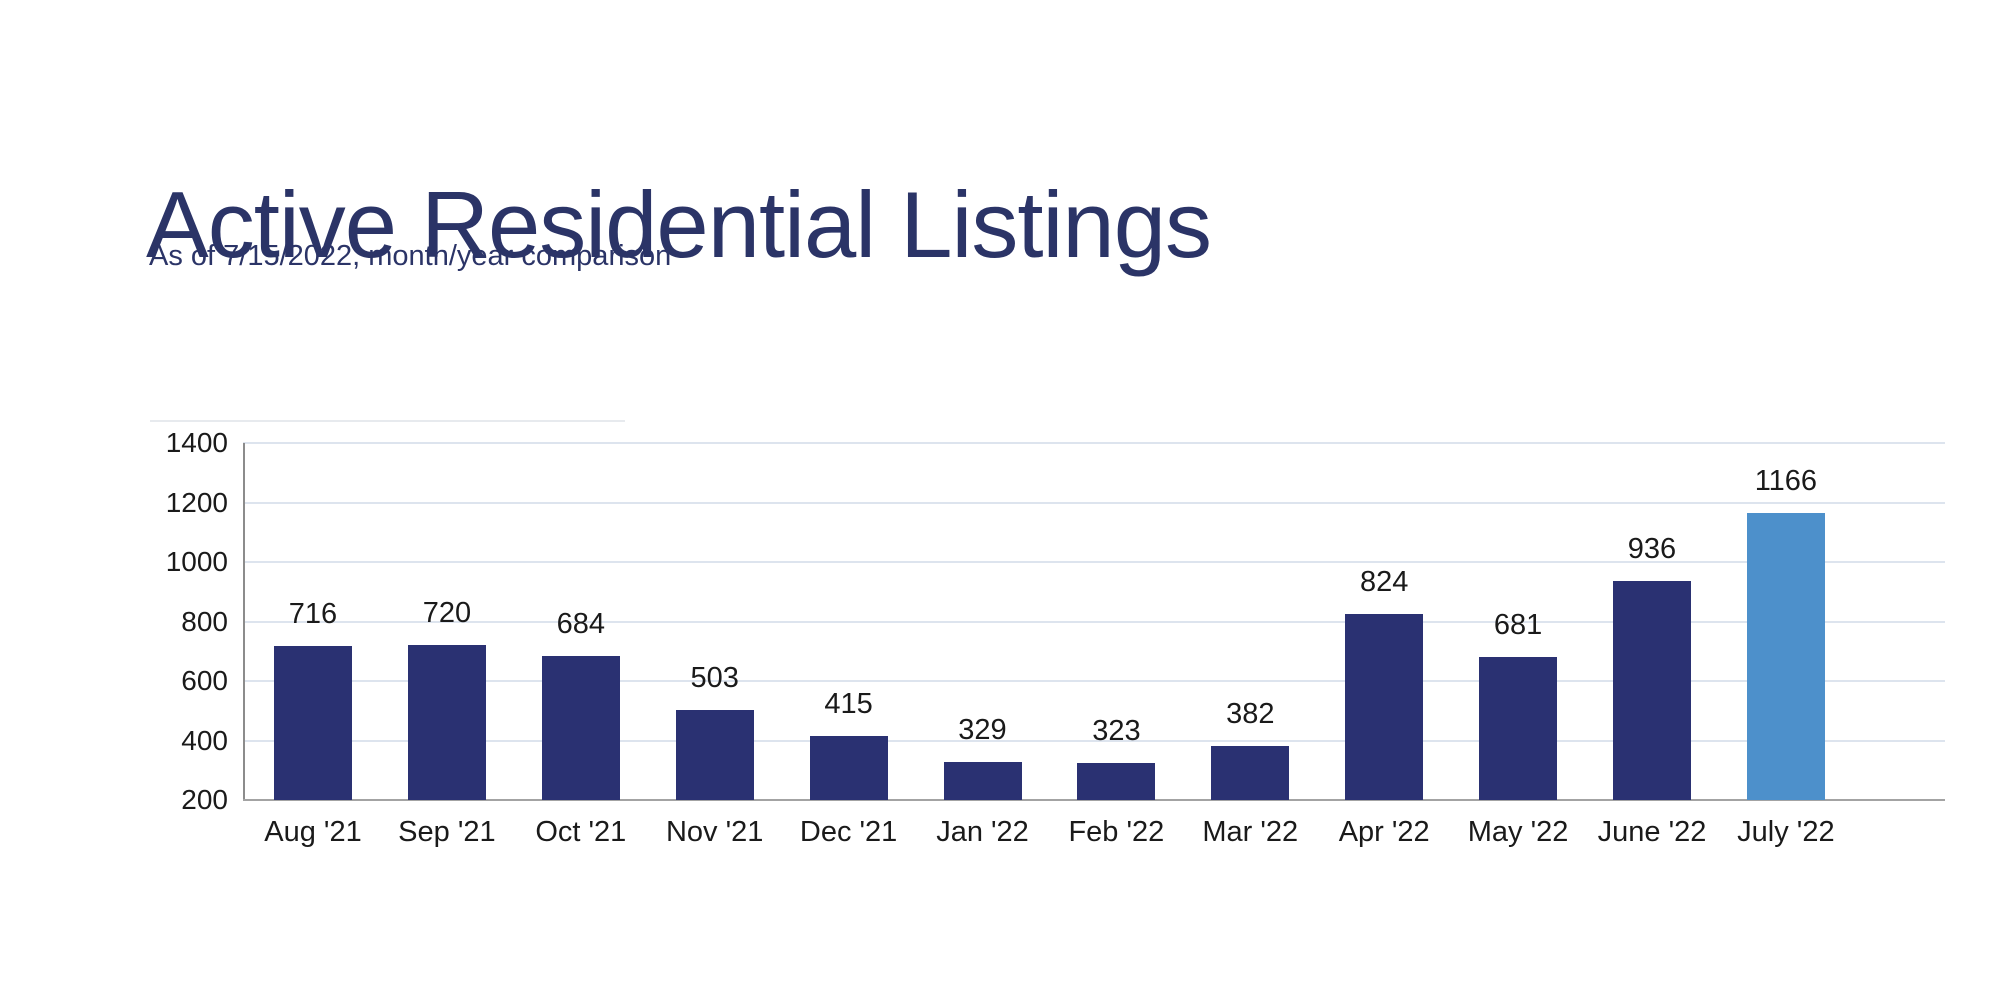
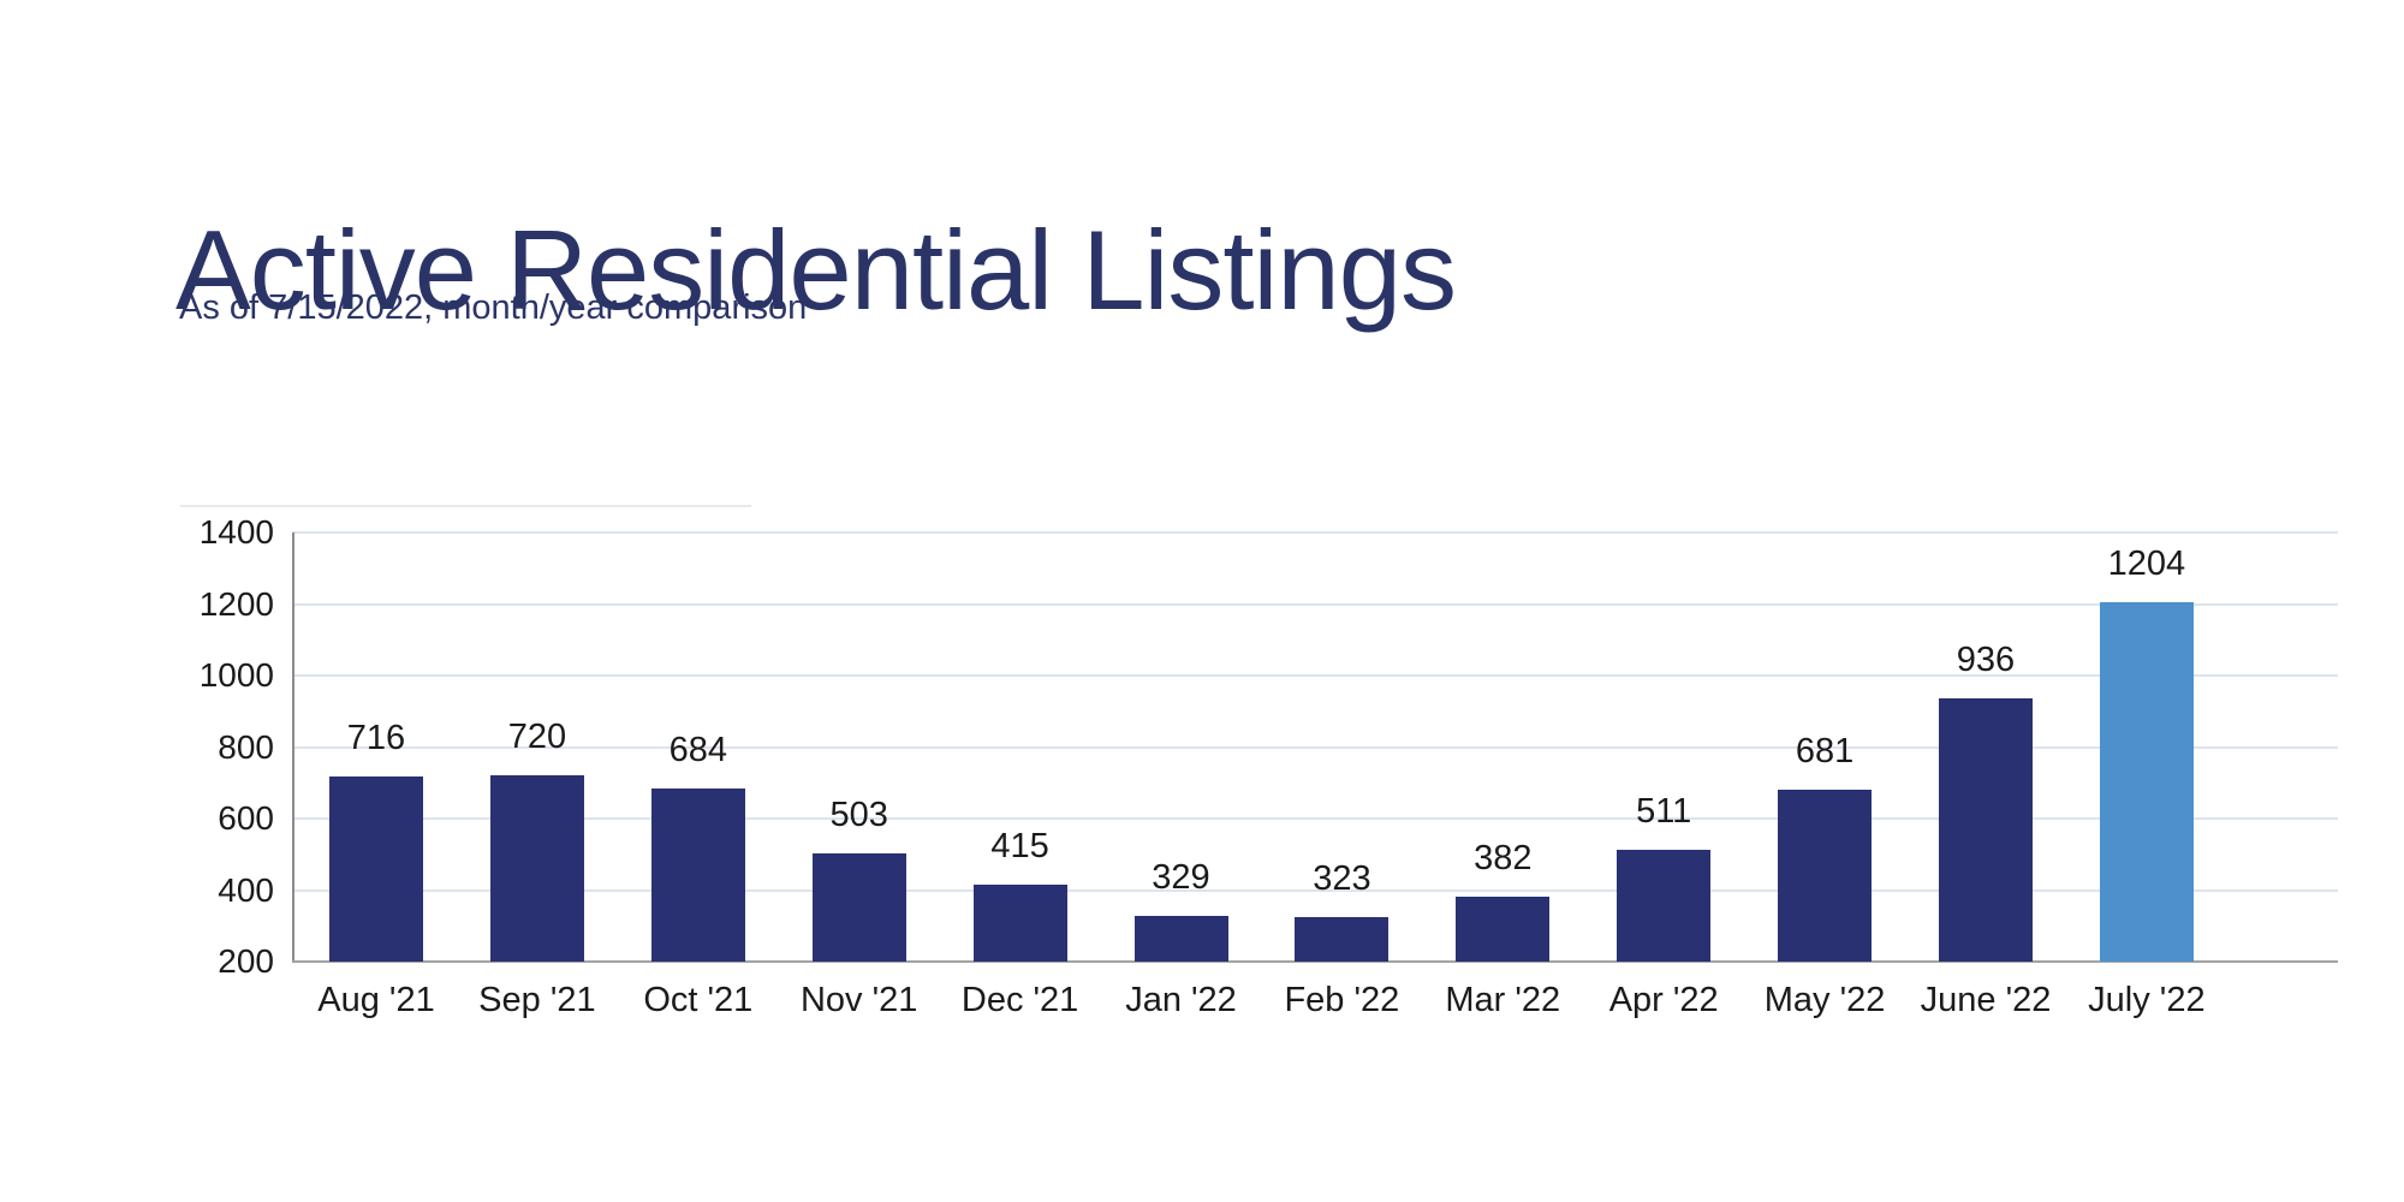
Apr '22: 824 -> 511
July '22: 1166 -> 1204
